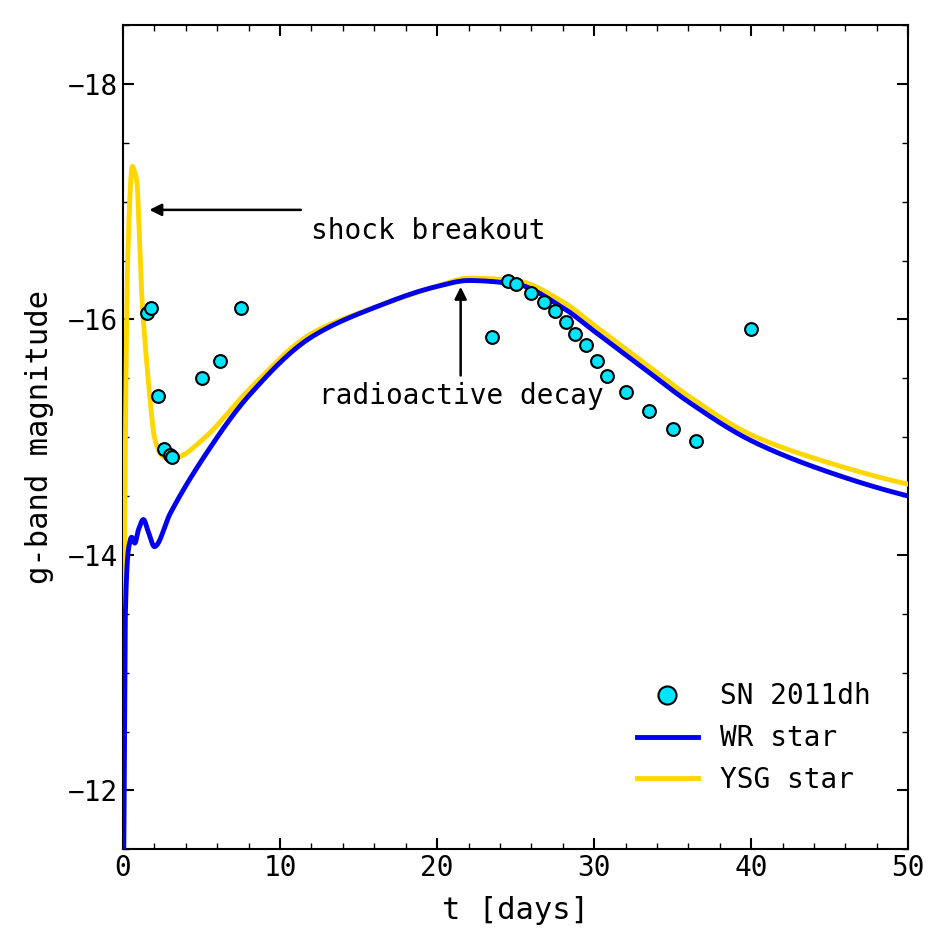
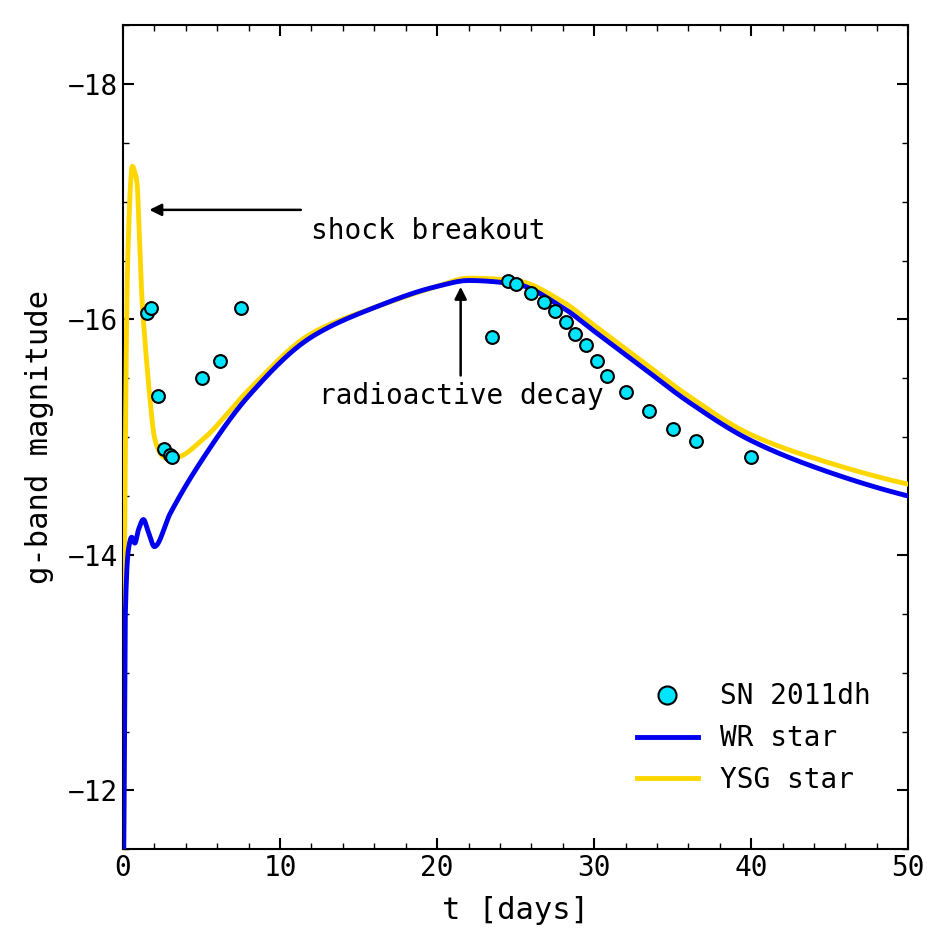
SN 2011dh/40: -15.92 -> -14.83
